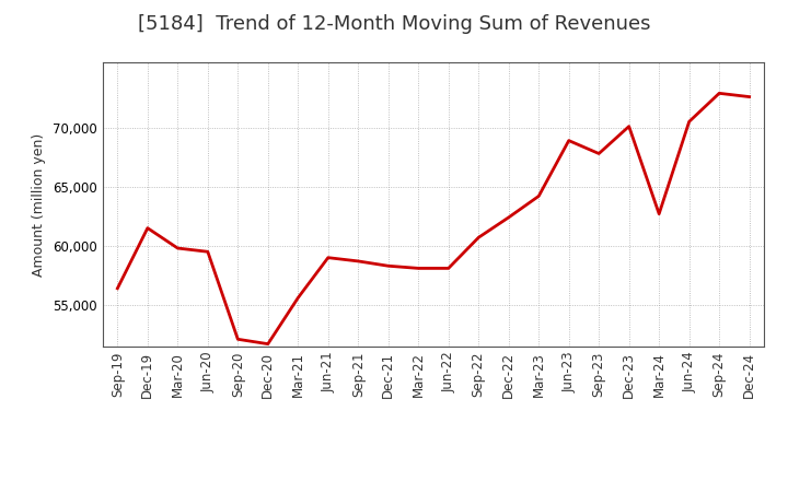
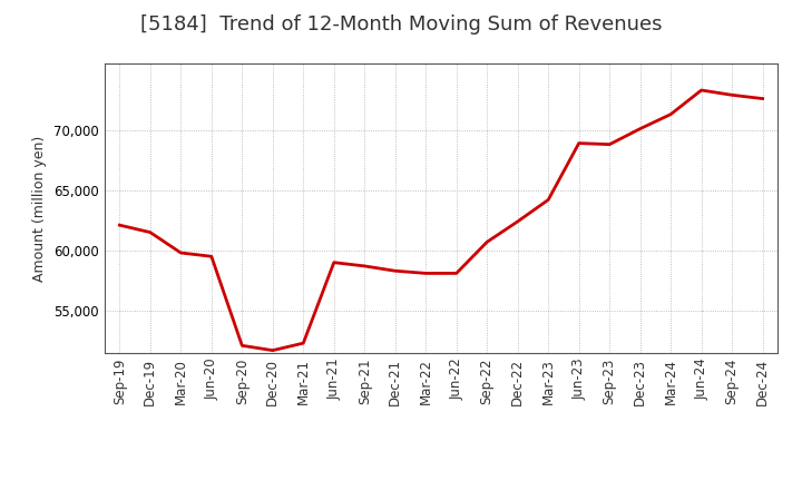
Sep-19: 56,400 -> 62,100
Mar-21: 55,600 -> 52,300
Sep-23: 67,800 -> 68,800
Mar-24: 62,700 -> 71,300
Jun-24: 70,500 -> 73,300
